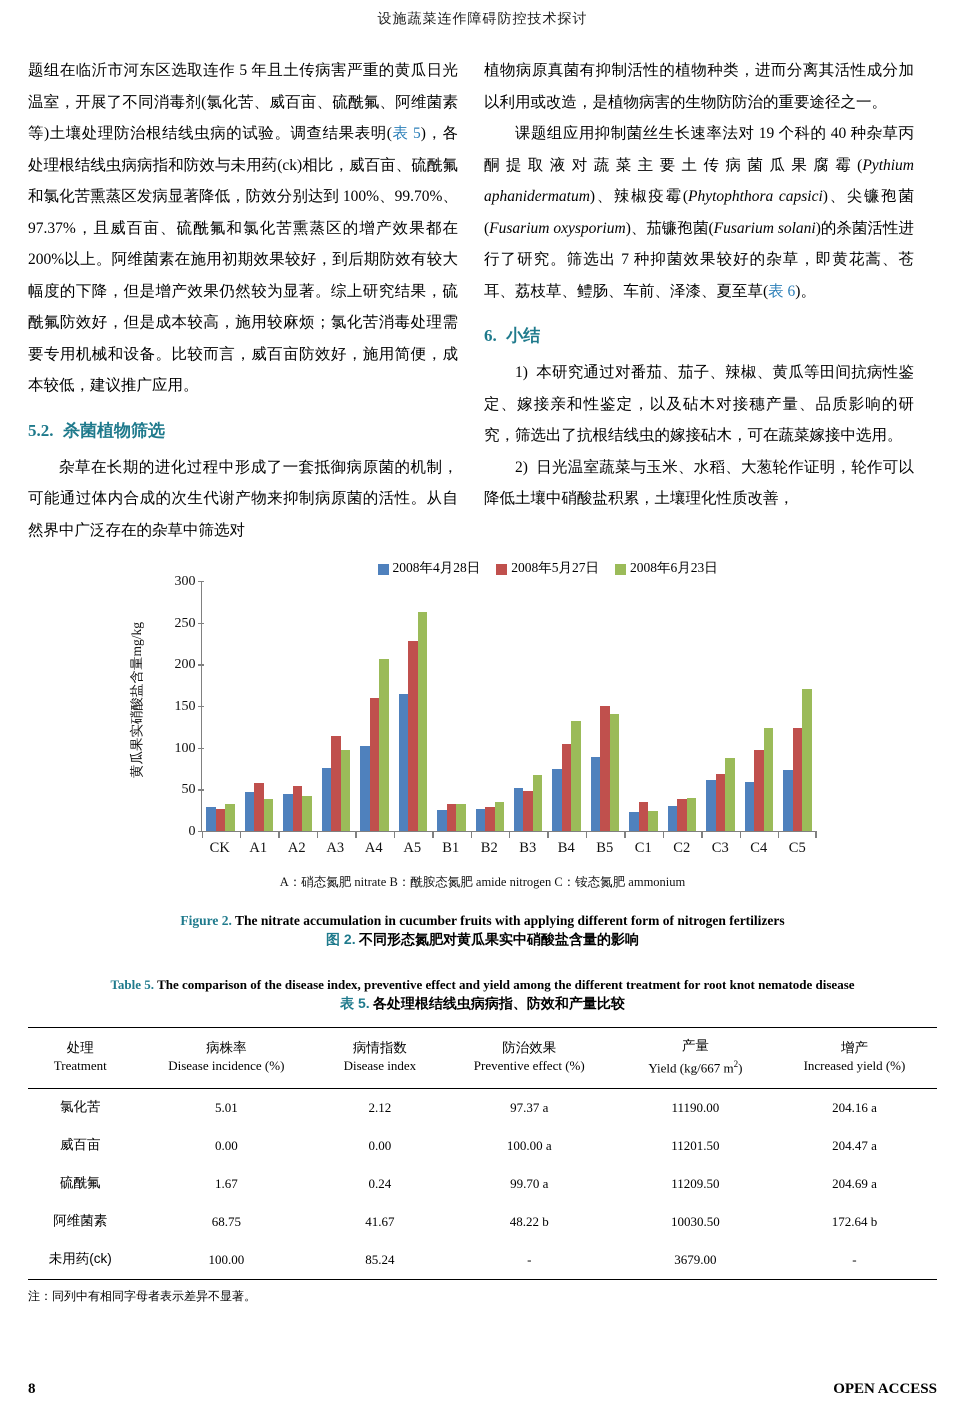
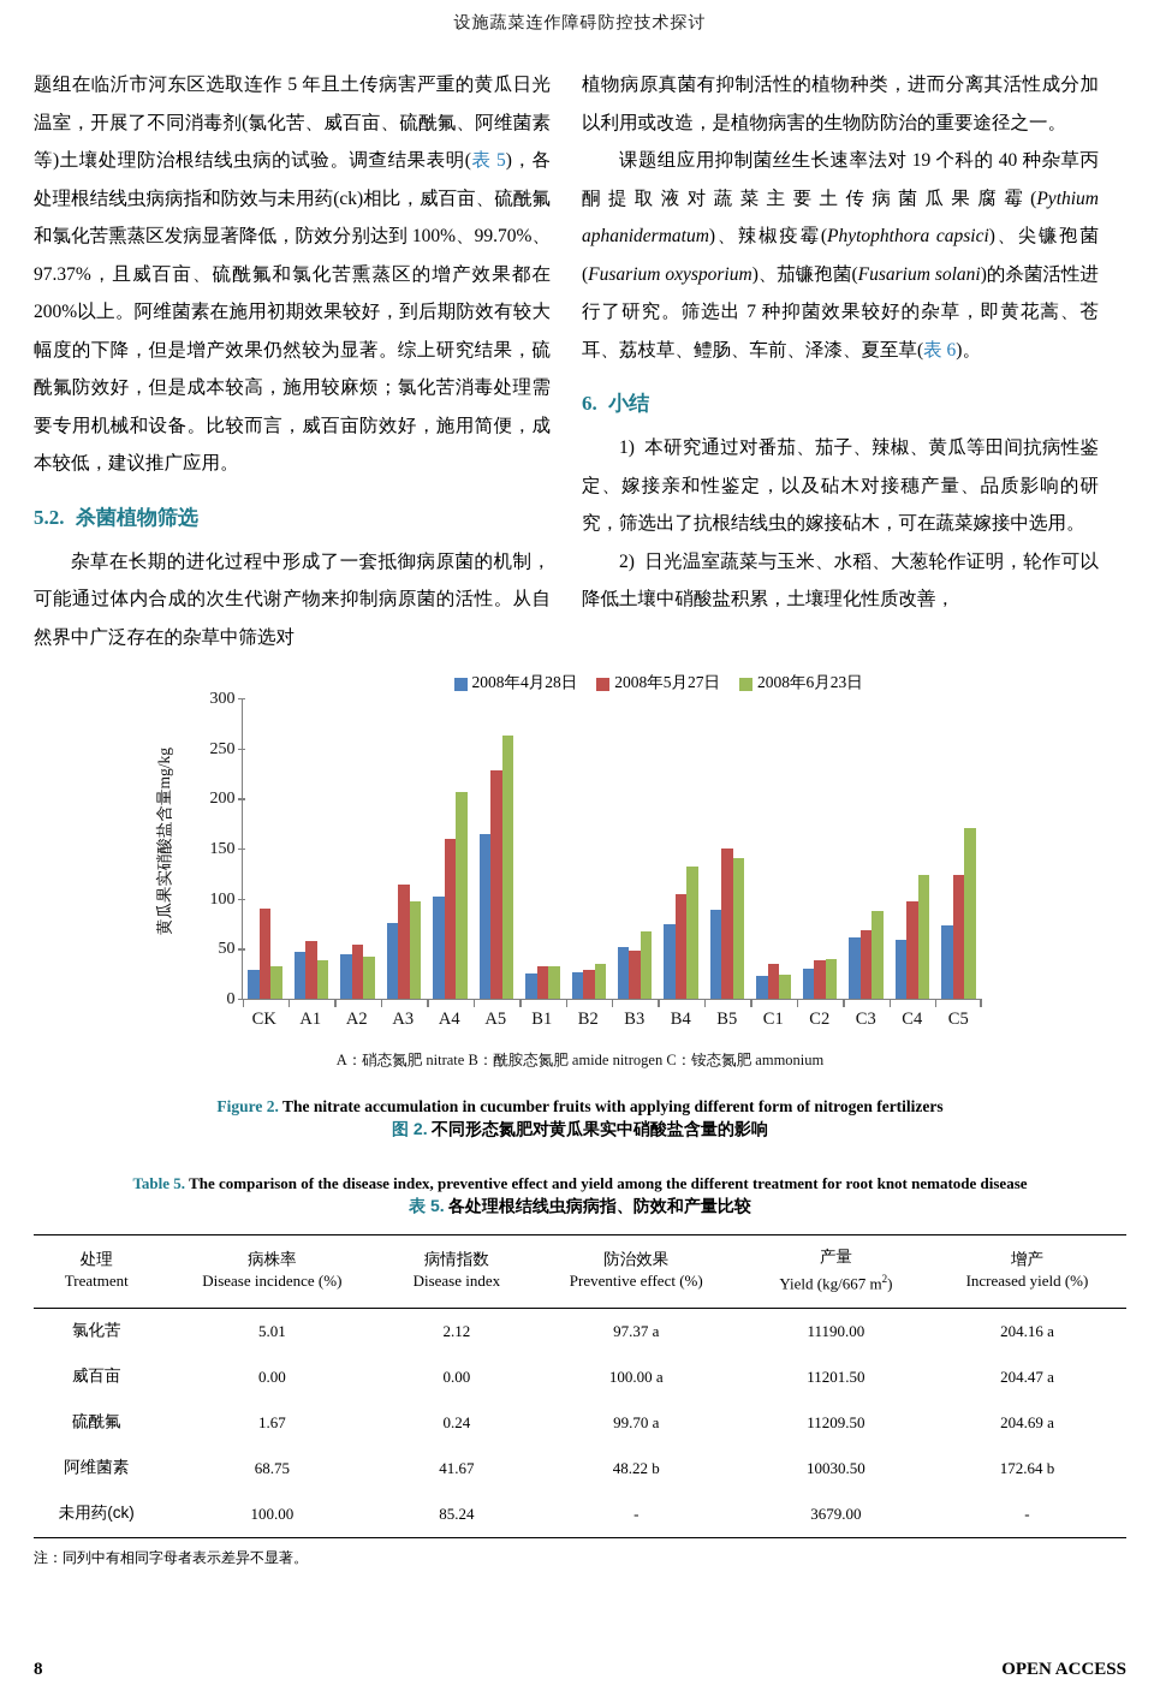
2008年5月27日/CK: 30 -> 90
